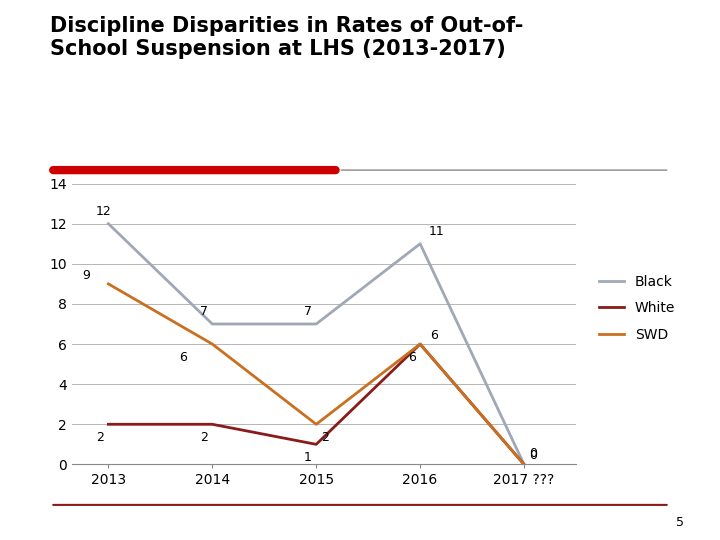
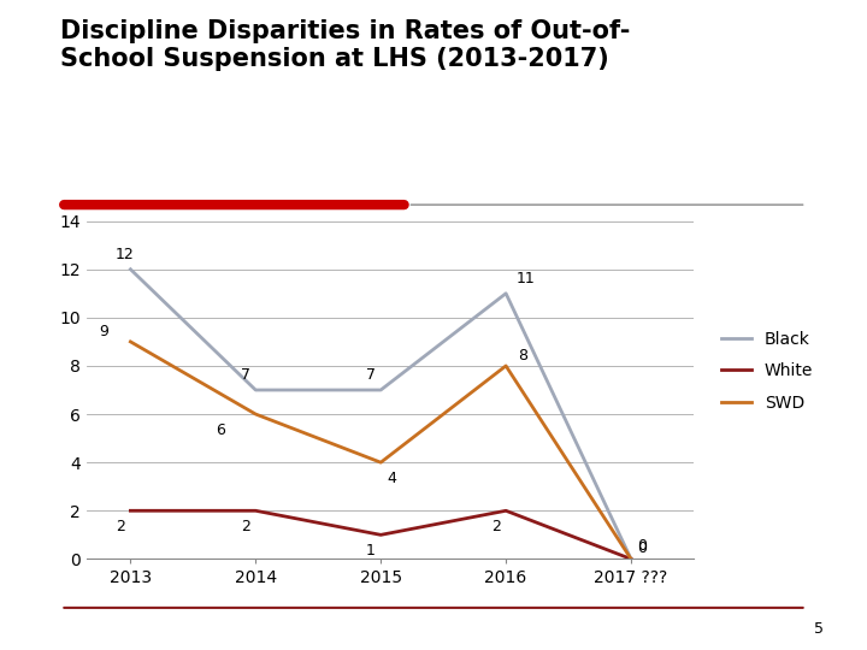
SWD/2015: 2 -> 4
White/2016: 6 -> 2
SWD/2016: 6 -> 8
